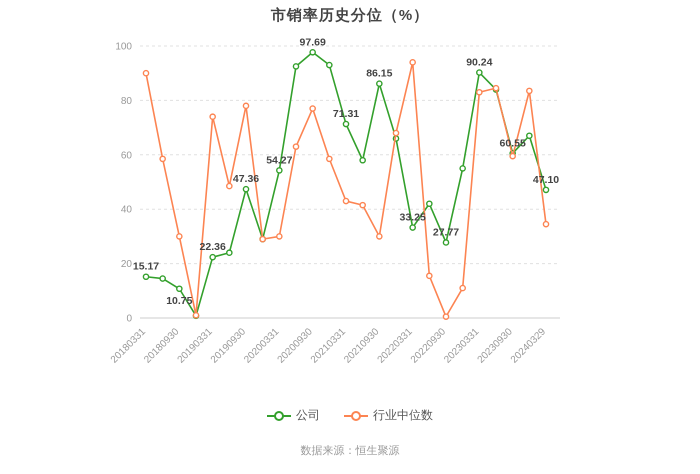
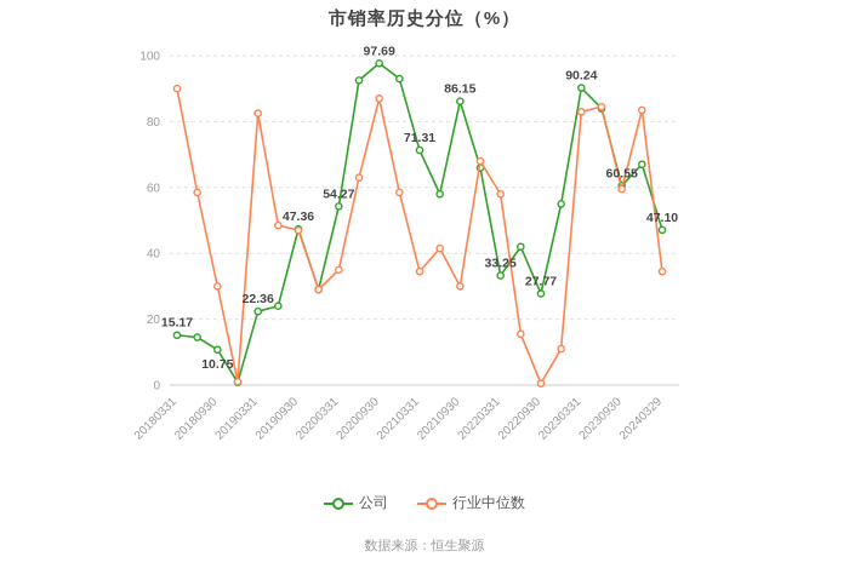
行业中位数/20190331: 74 -> 82
行业中位数/20190930: 78 -> 47
行业中位数/20200331: 30 -> 35
行业中位数/20200930: 77 -> 87
行业中位数/20210331: 43 -> 34
行业中位数/20220331: 94 -> 58
